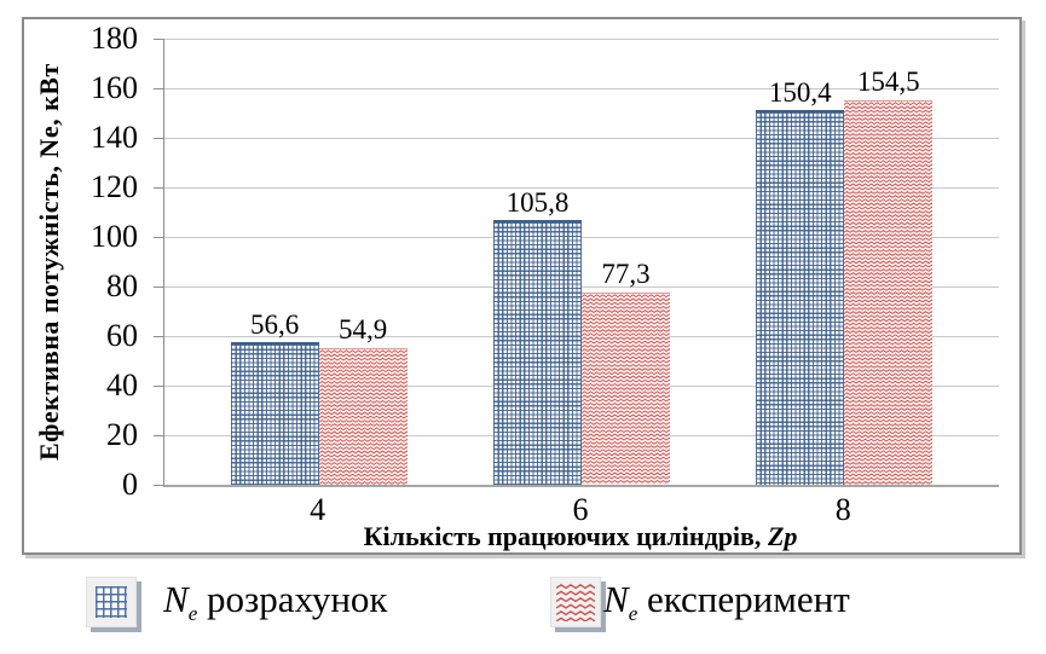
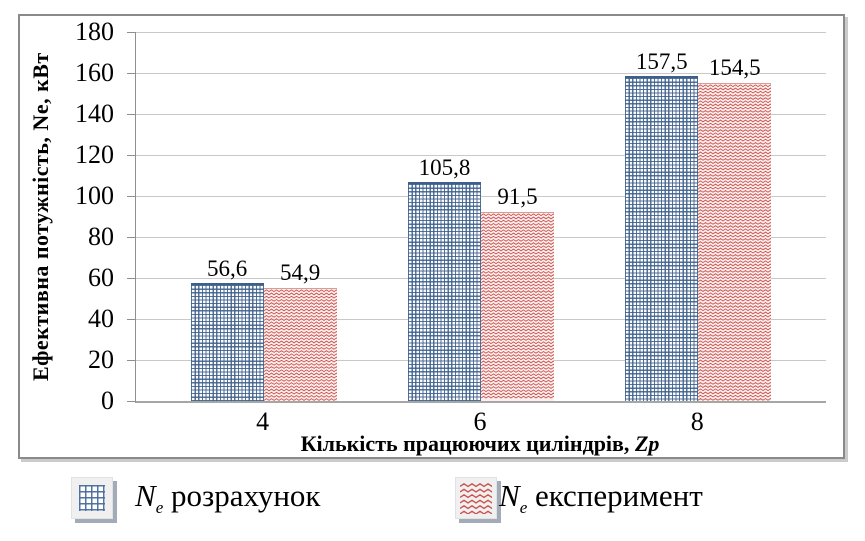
Ne експеримент/6: 77,3 -> 91,5
Ne розрахунок/8: 150,4 -> 157,5
